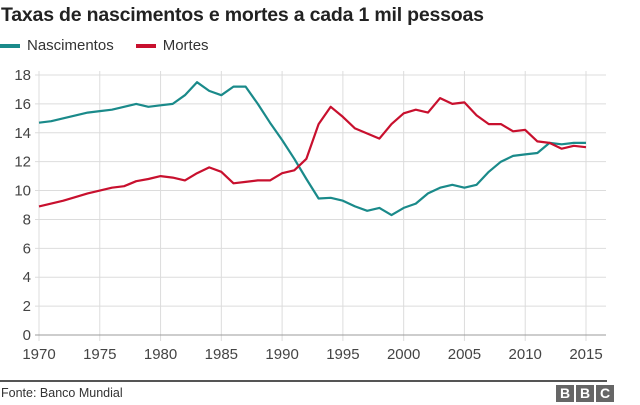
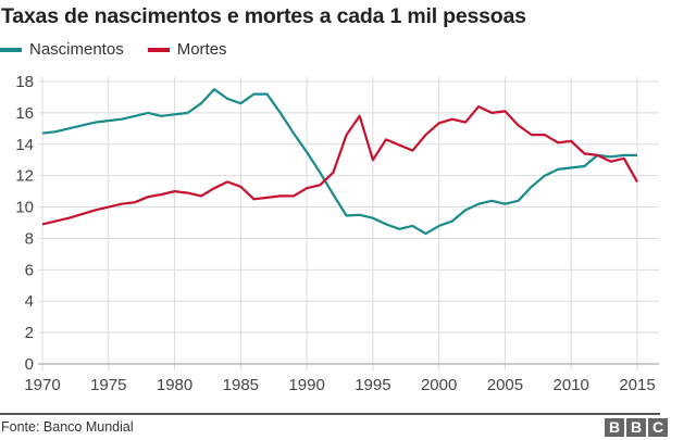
Mortes/1995: 15.1 -> 13.0
Mortes/2015: 13.0 -> 11.6
